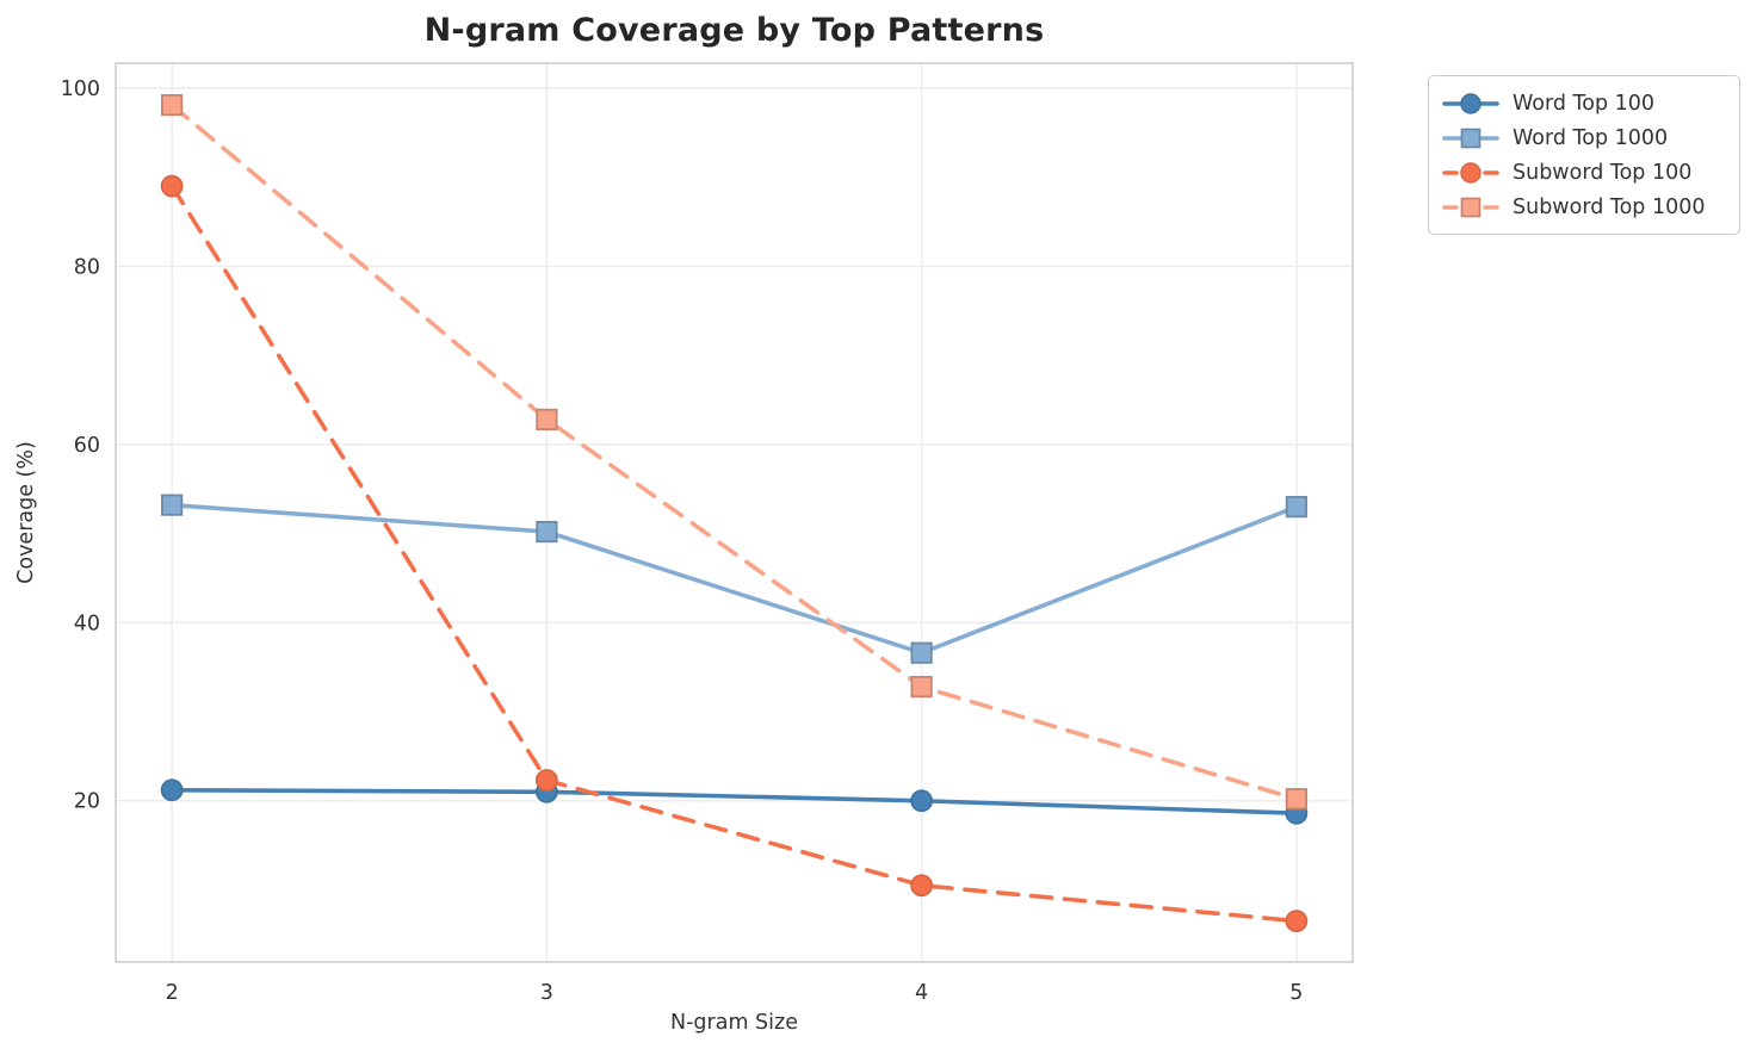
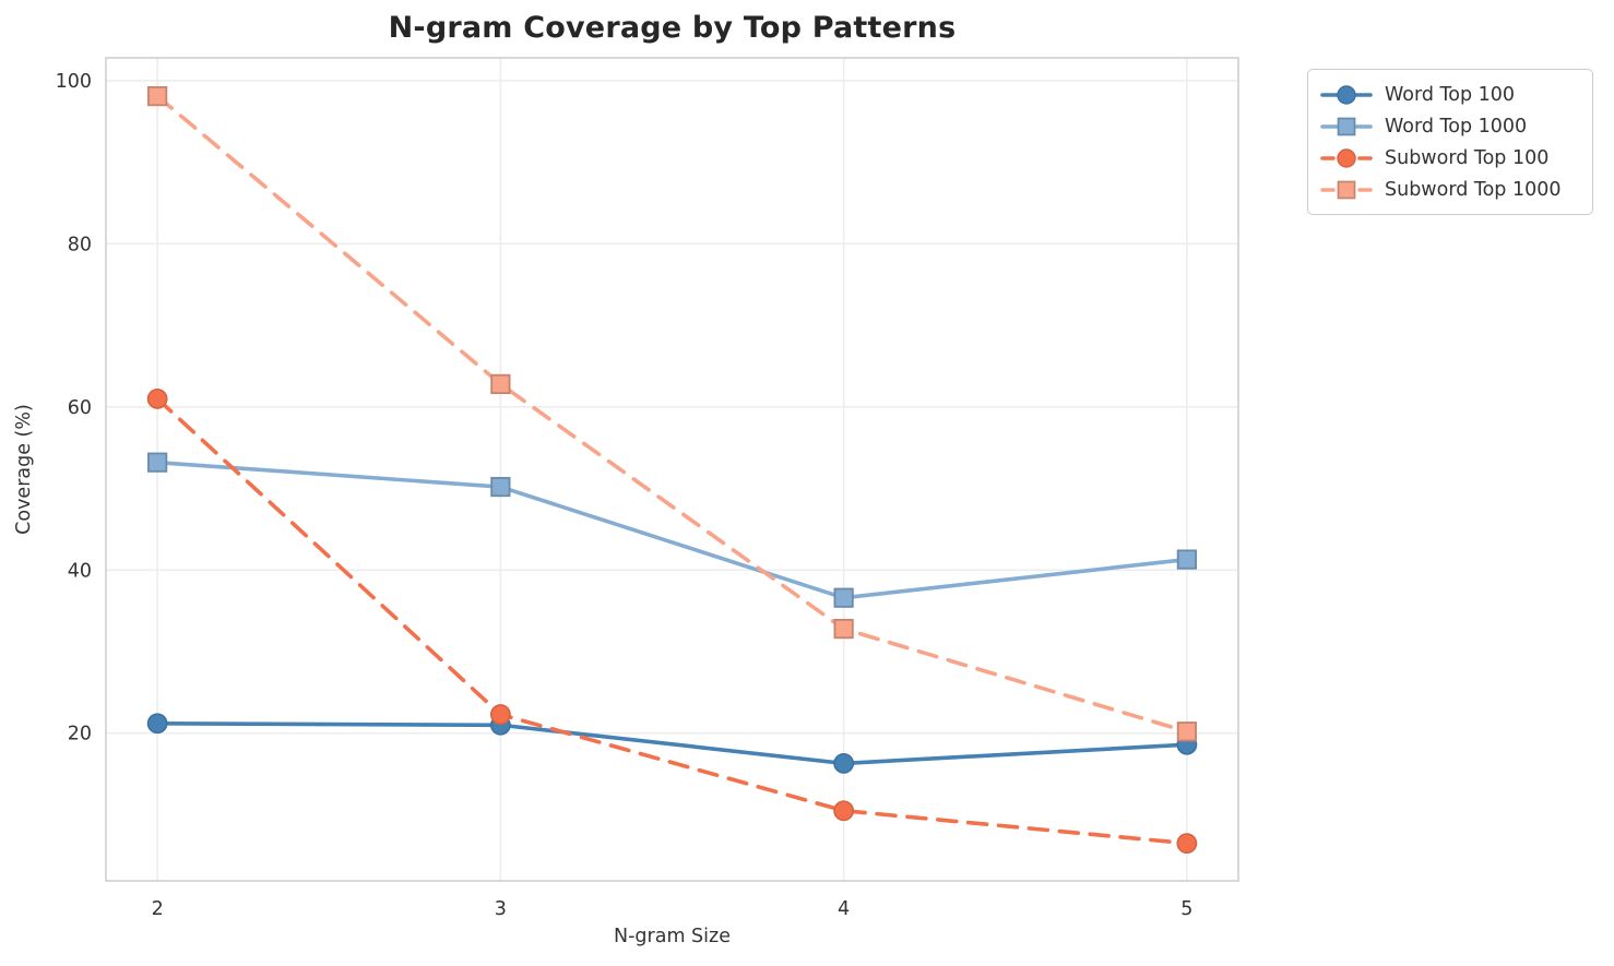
Subword Top 100/2: 89 -> 61
Word Top 100/4: 20 -> 16
Word Top 1000/5: 53 -> 41
